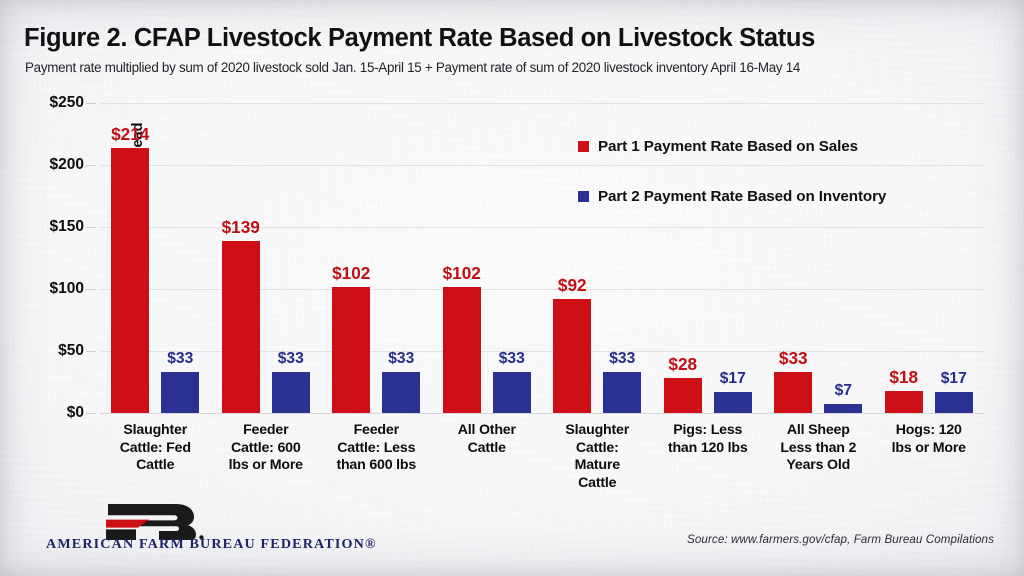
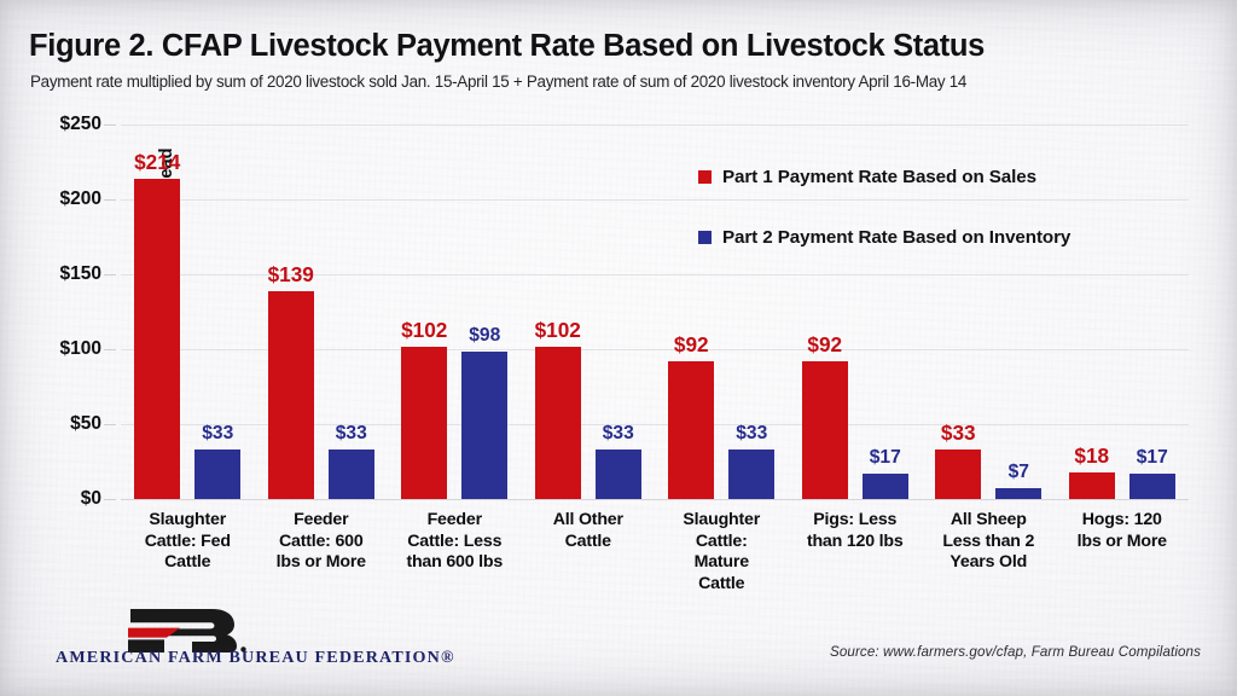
Part 2 Payment Rate Based on Inventory/Feeder Cattle: Less than 600 lbs: $33 -> $98
Part 1 Payment Rate Based on Sales/Pigs: Less than 120 lbs: $28 -> $92
